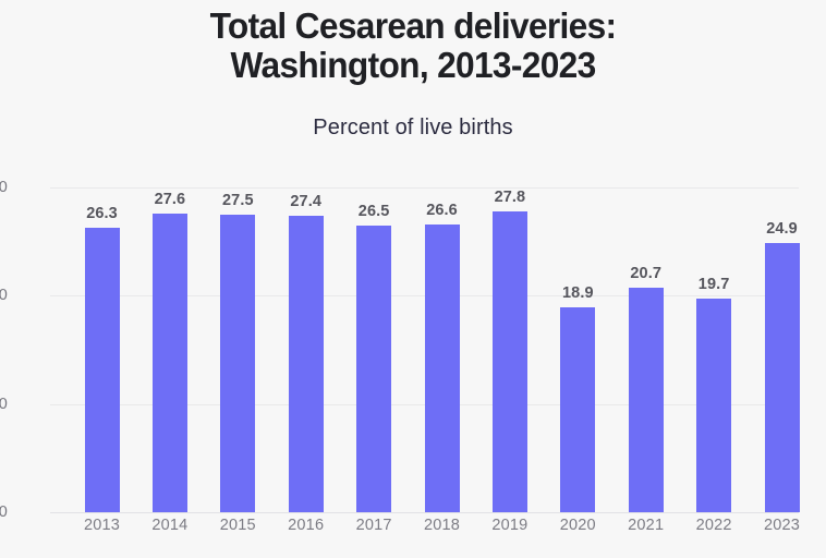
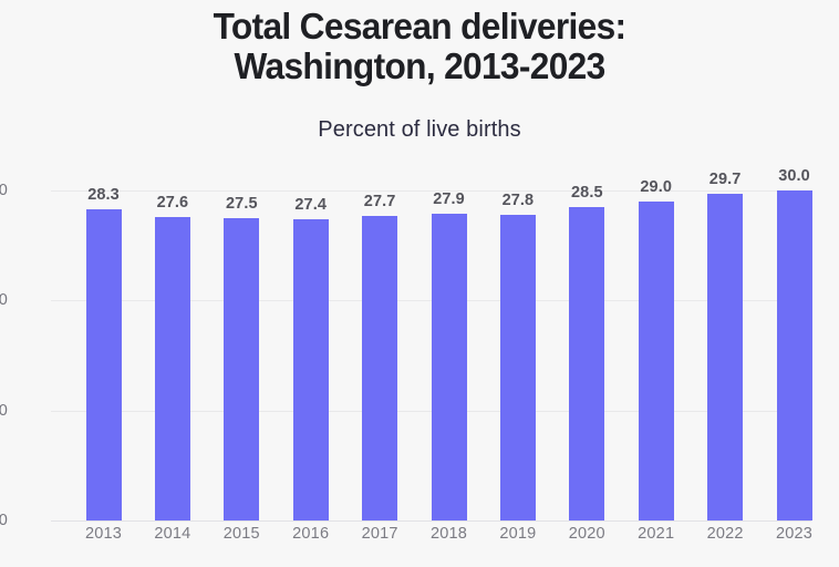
2013: 26.3 -> 28.3
2017: 26.5 -> 27.7
2018: 26.6 -> 27.9
2020: 18.9 -> 28.5
2021: 20.7 -> 29.0
2022: 19.7 -> 29.7
2023: 24.9 -> 30.0
